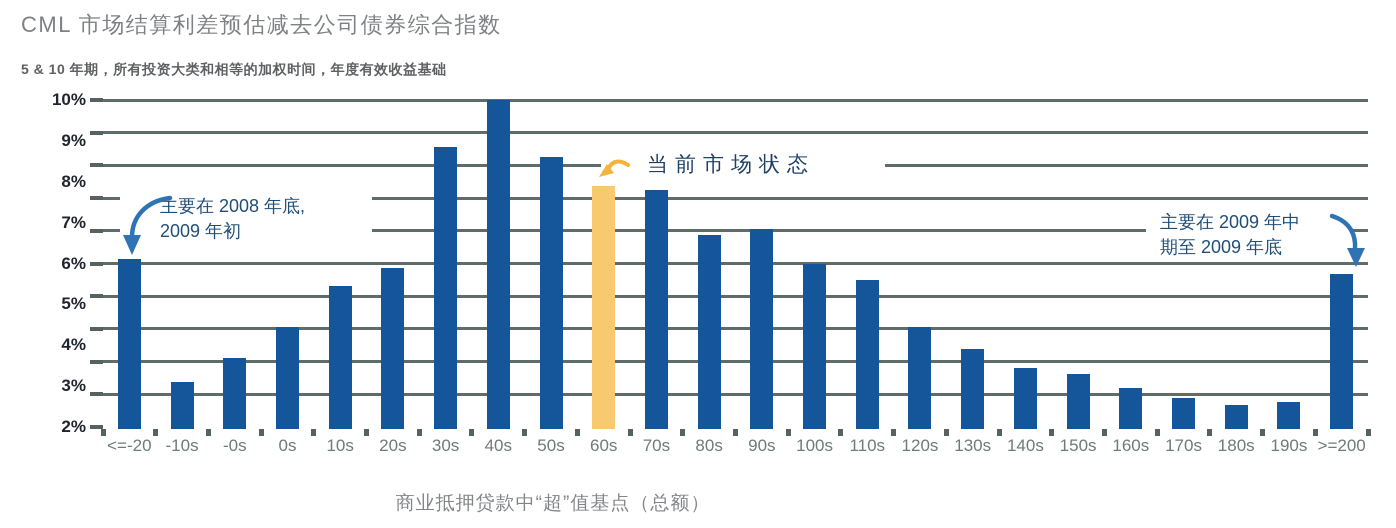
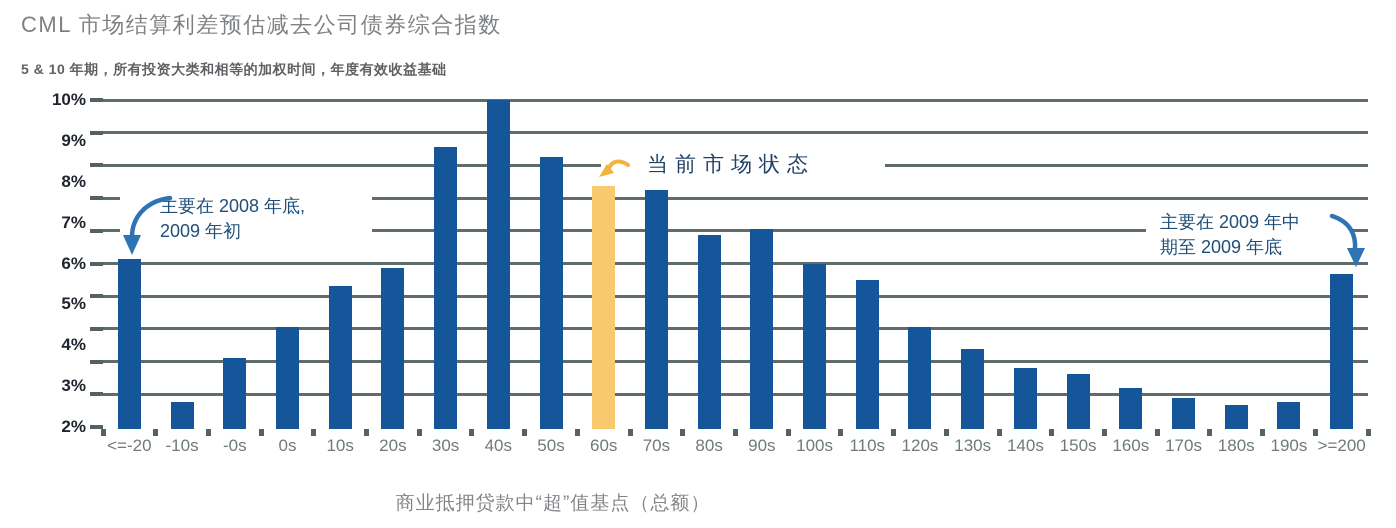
-10s: 3.1% -> 2.6%
